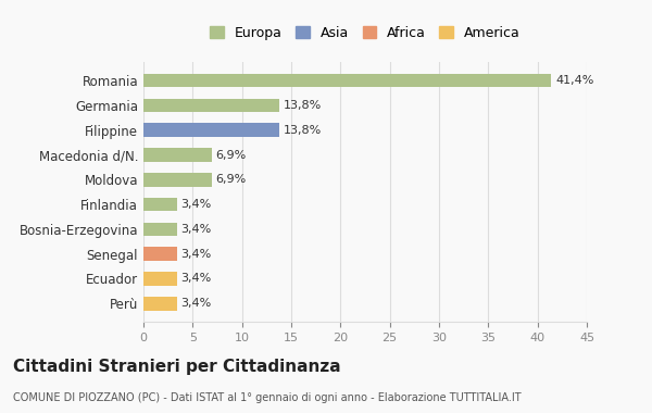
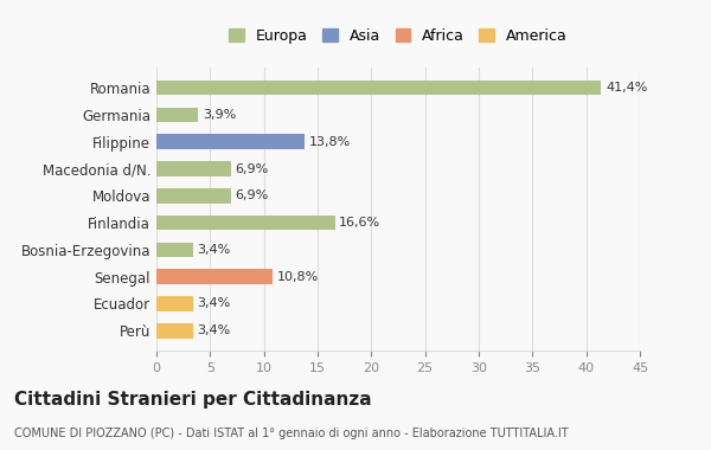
Germania: 13,8% -> 3,9%
Finlandia: 3,4% -> 16,6%
Senegal: 3,4% -> 10,8%
